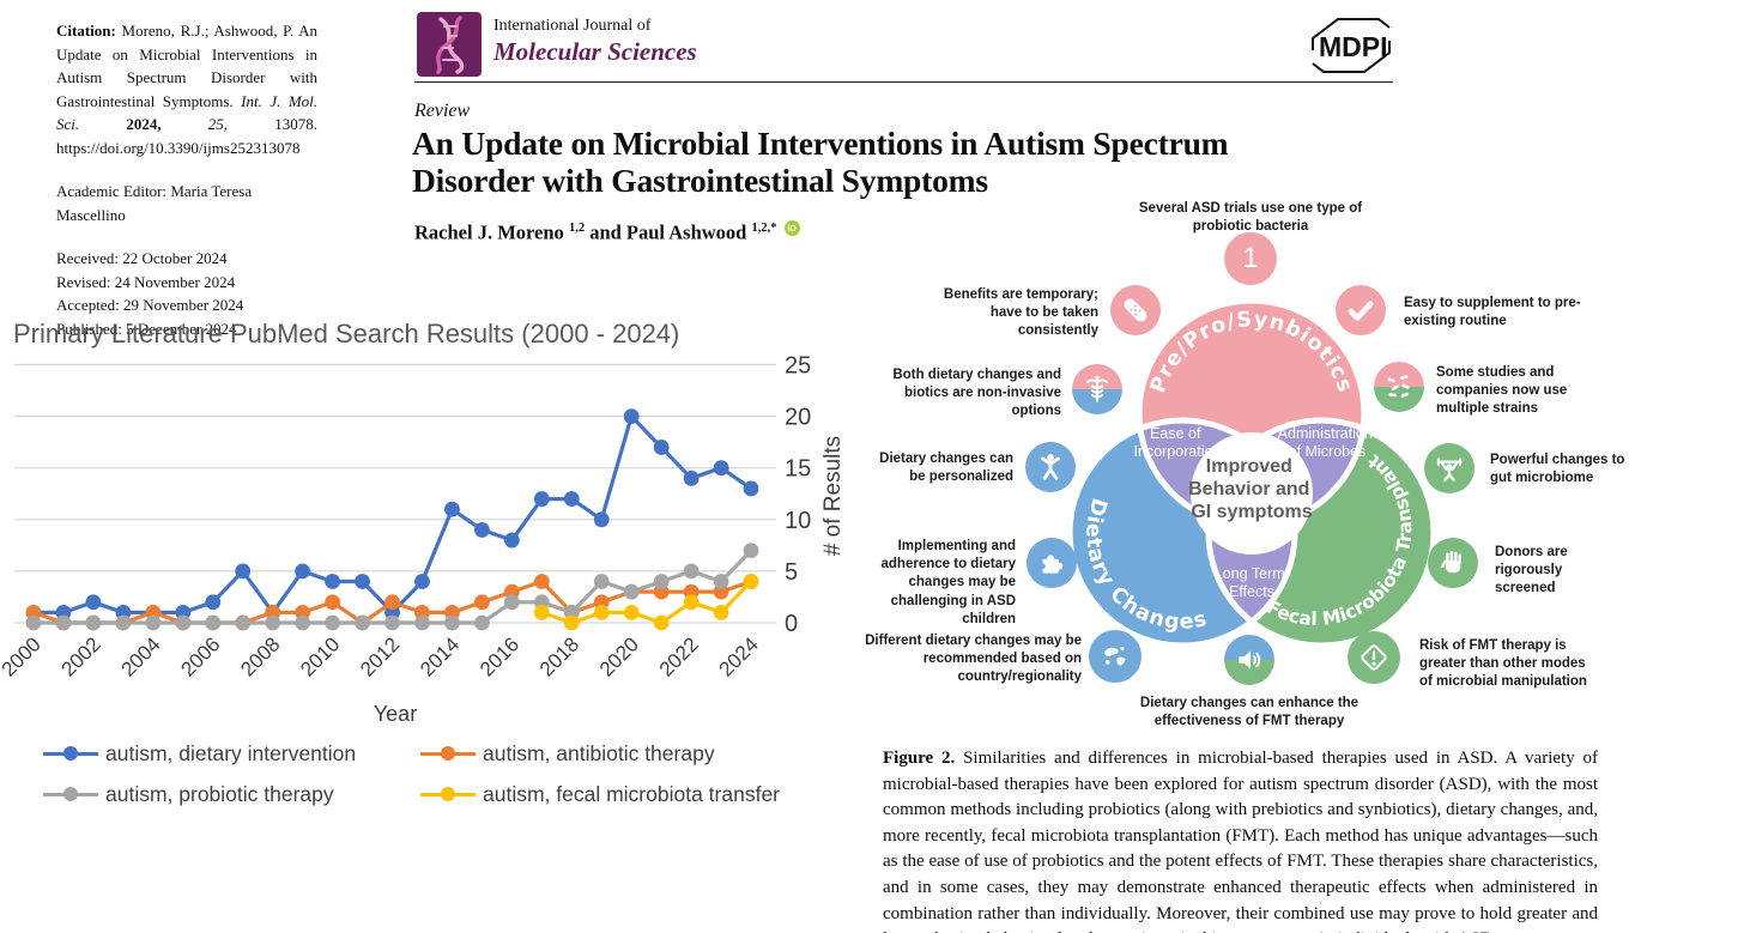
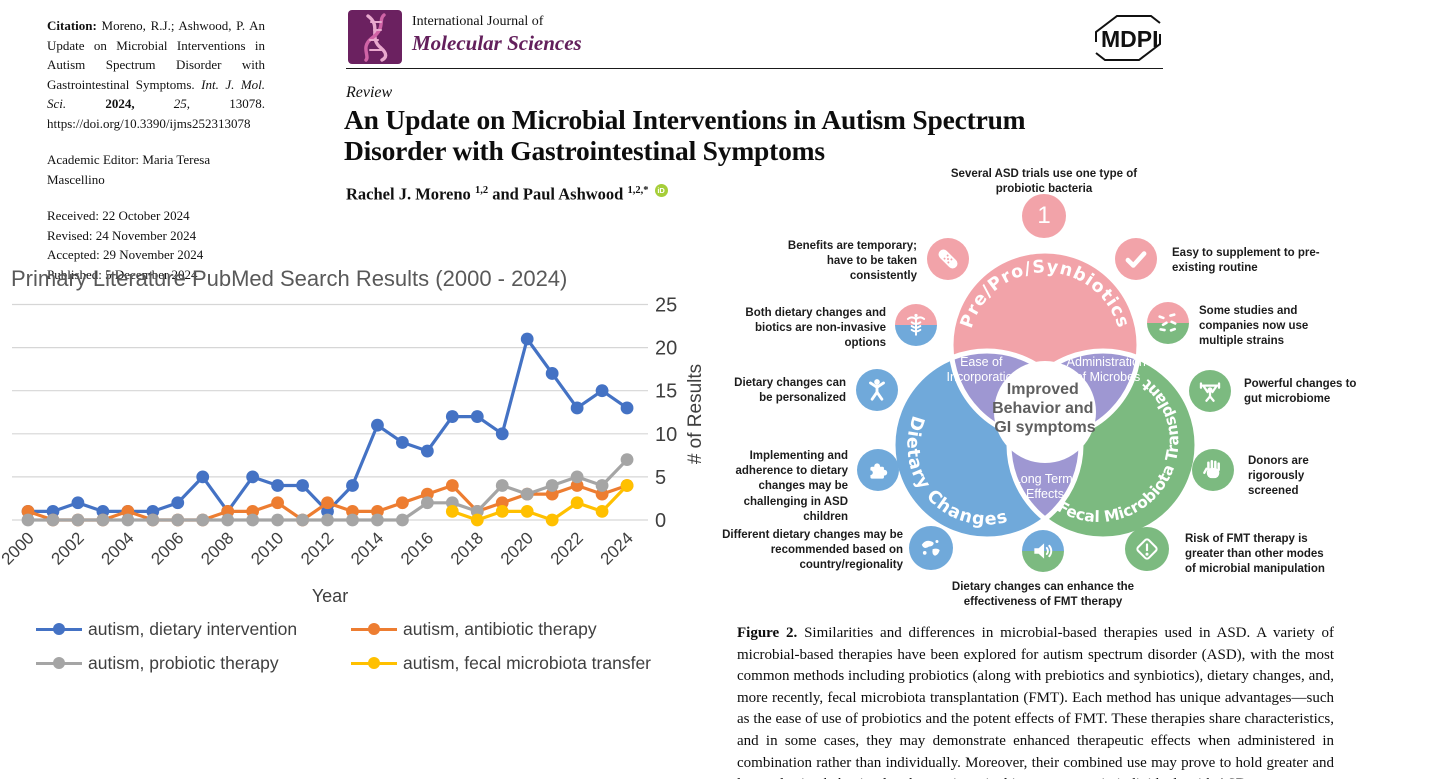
autism, dietary intervention/2020: 20 -> 21
autism, dietary intervention/2022: 14 -> 13
autism, antibiotic therapy/2022: 3 -> 4
